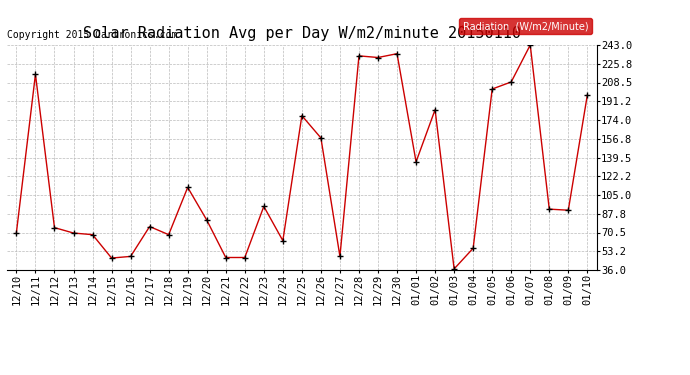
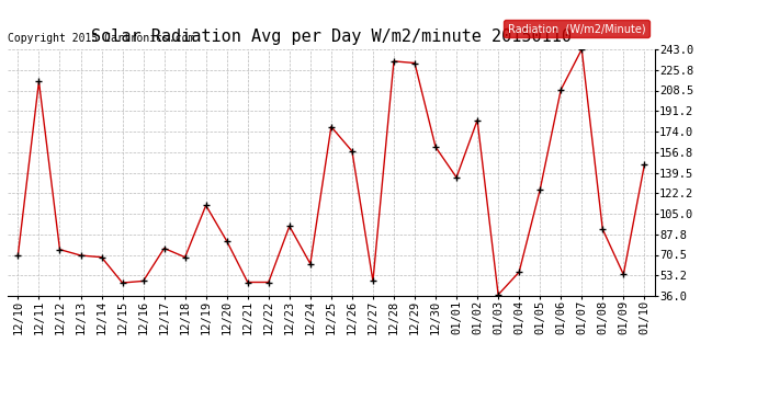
12/30: 235 -> 161
01/05: 202 -> 125
01/09: 91 -> 54
01/10: 197 -> 146
